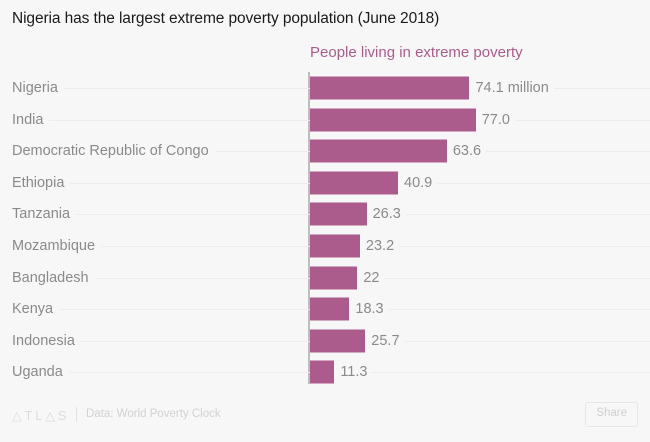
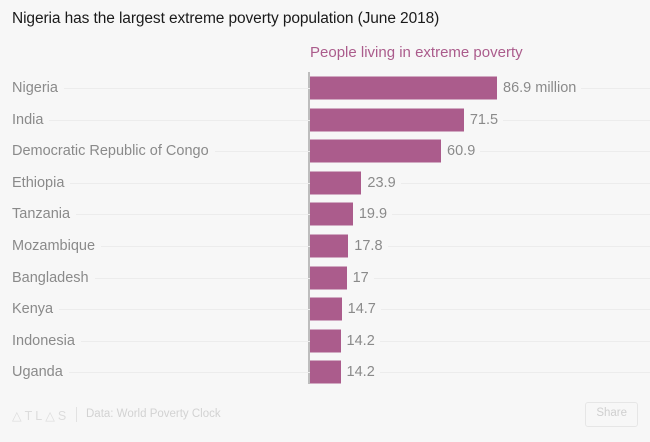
Nigeria: 74.1 -> 86.9
India: 77.0 -> 71.5
Democratic Republic of Congo: 63.6 -> 60.9
Ethiopia: 40.9 -> 23.9
Tanzania: 26.3 -> 19.9
Mozambique: 23.2 -> 17.8
Bangladesh: 22 -> 17
Kenya: 18.3 -> 14.7
Indonesia: 25.7 -> 14.2
Uganda: 11.3 -> 14.2
